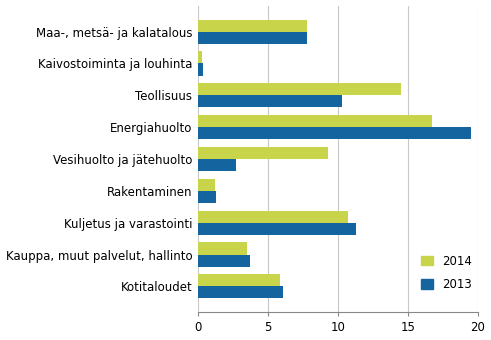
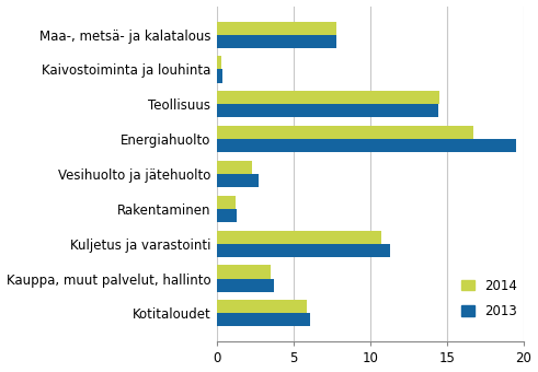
2013/Teollisuus: 10.3 -> 14.4
2014/Vesihuolto ja jätehuolto: 9.3 -> 2.3
